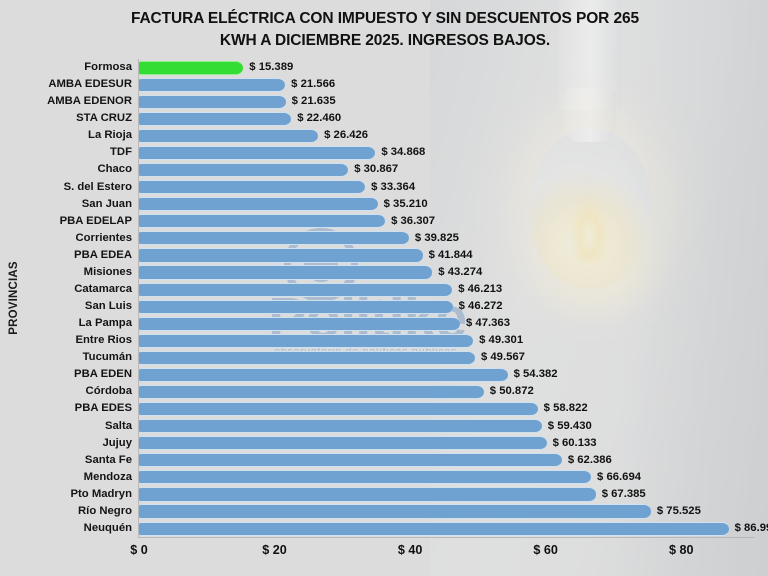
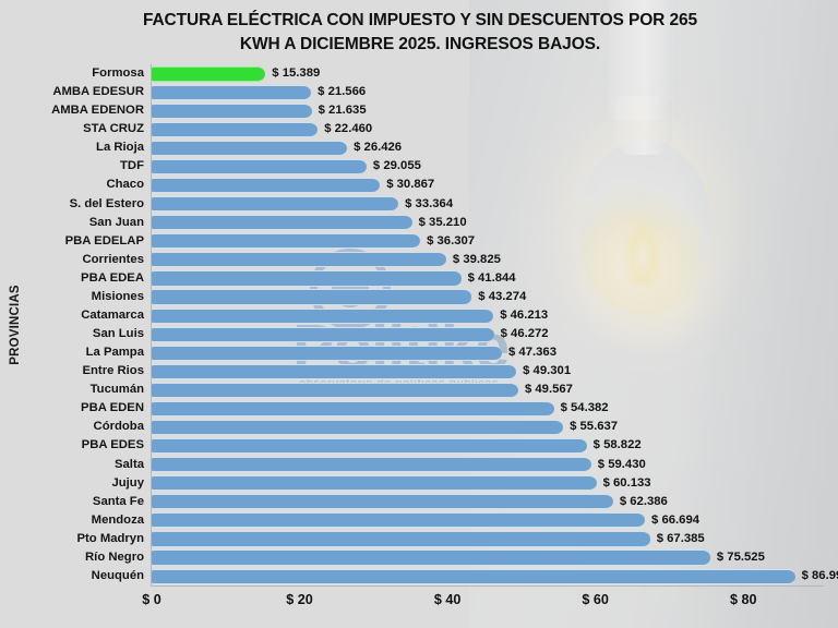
TDF: 34.868 -> 29.055
Córdoba: 50.872 -> 55.637
